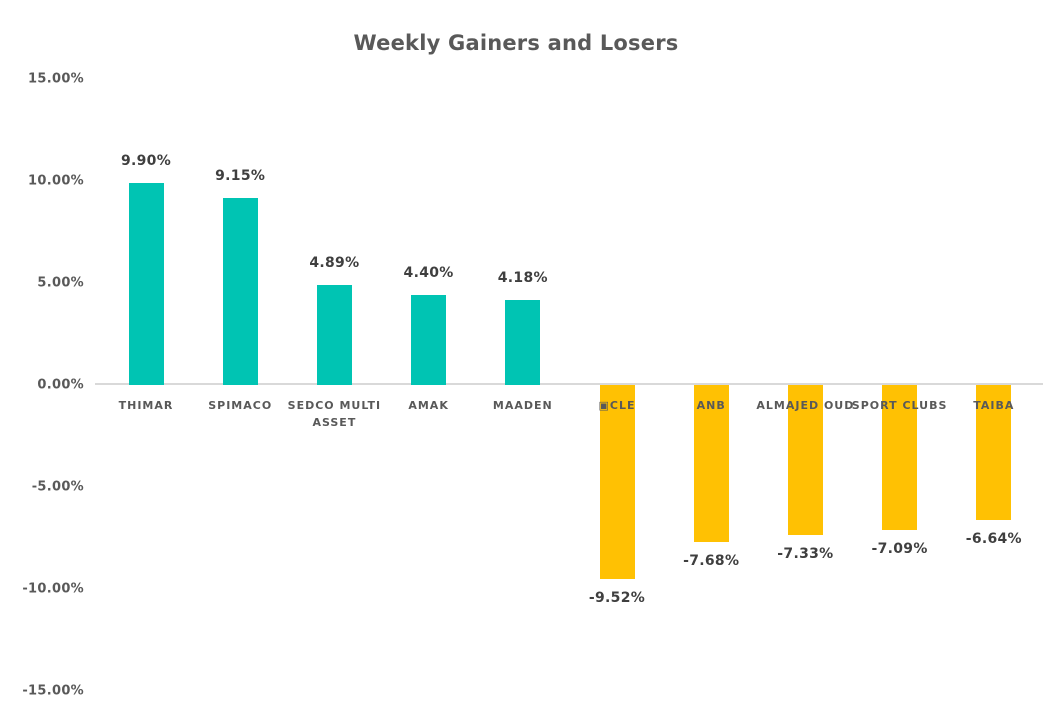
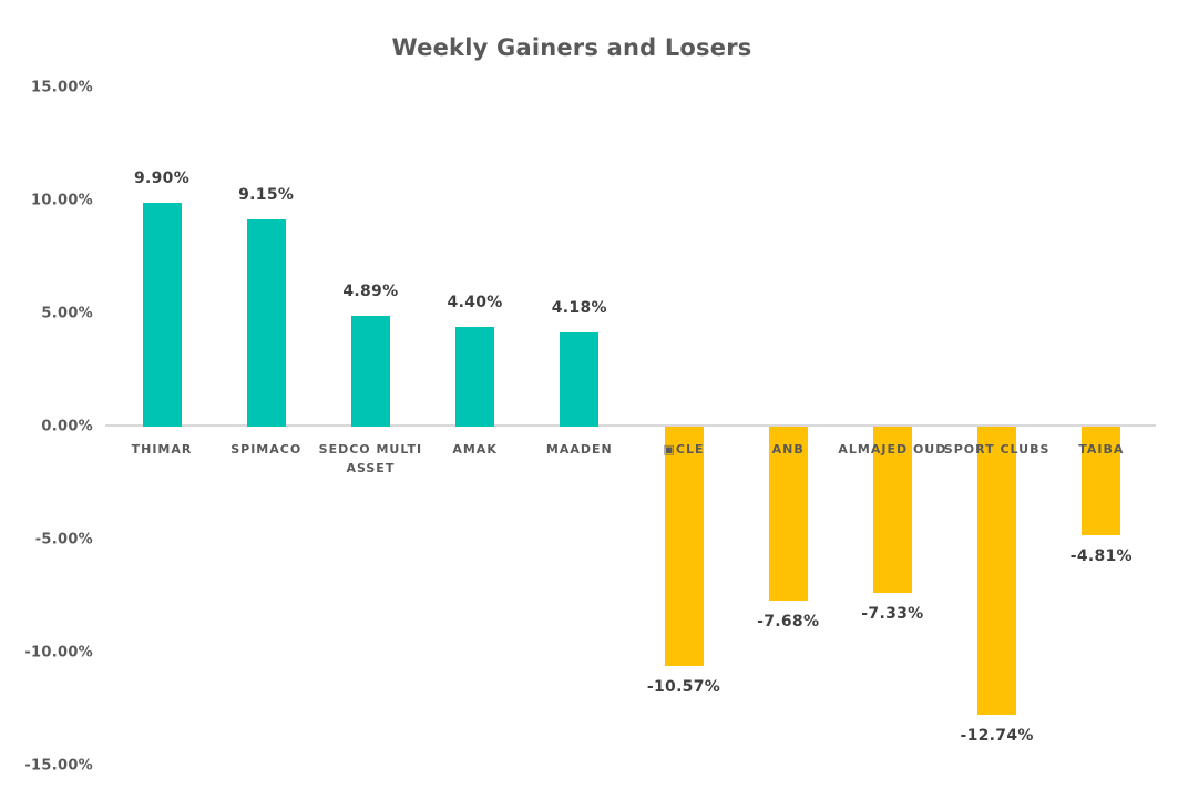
▣CLE: -9.52% -> -10.57%
SPORT CLUBS: -7.09% -> -12.74%
TAIBA: -6.64% -> -4.81%
